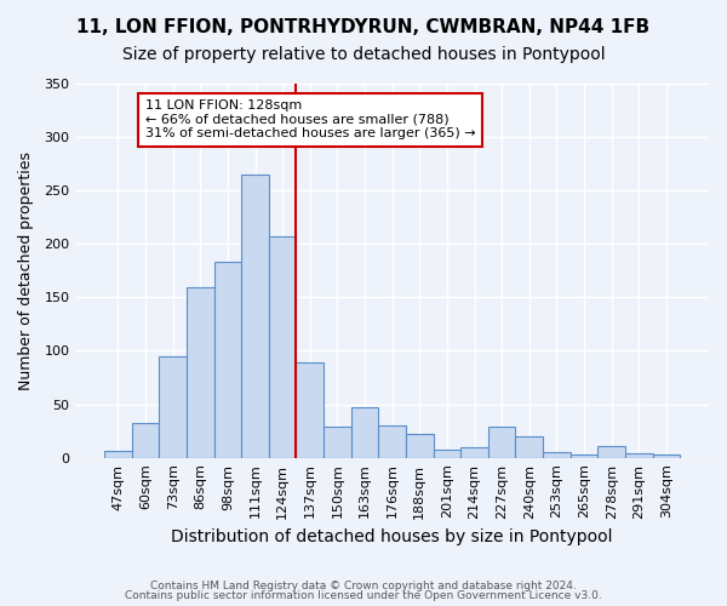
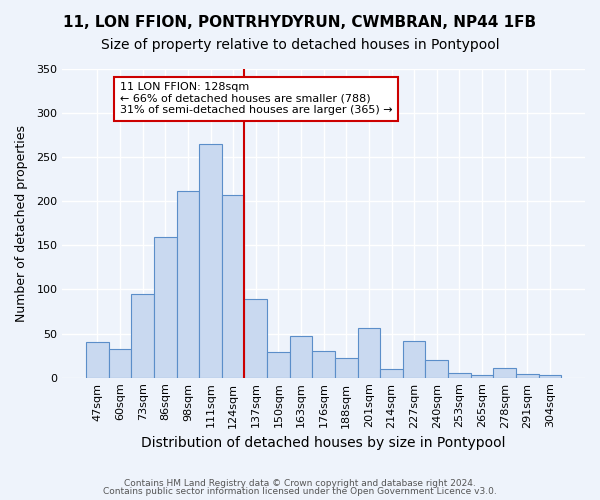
47sqm: 6 -> 40
98sqm: 183 -> 212
201sqm: 8 -> 56
227sqm: 29 -> 42
